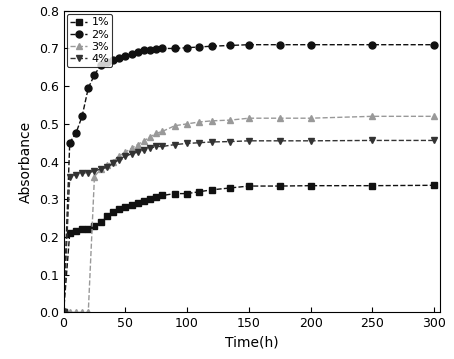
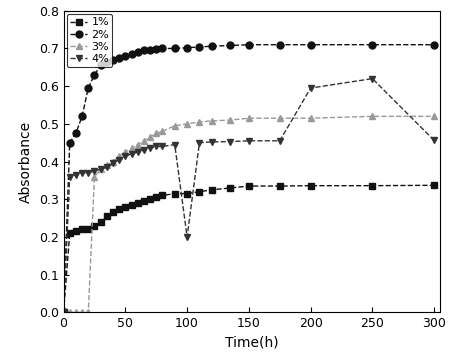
4%/100: 0.448 -> 0.200
4%/200: 0.455 -> 0.595
4%/250: 0.456 -> 0.620
